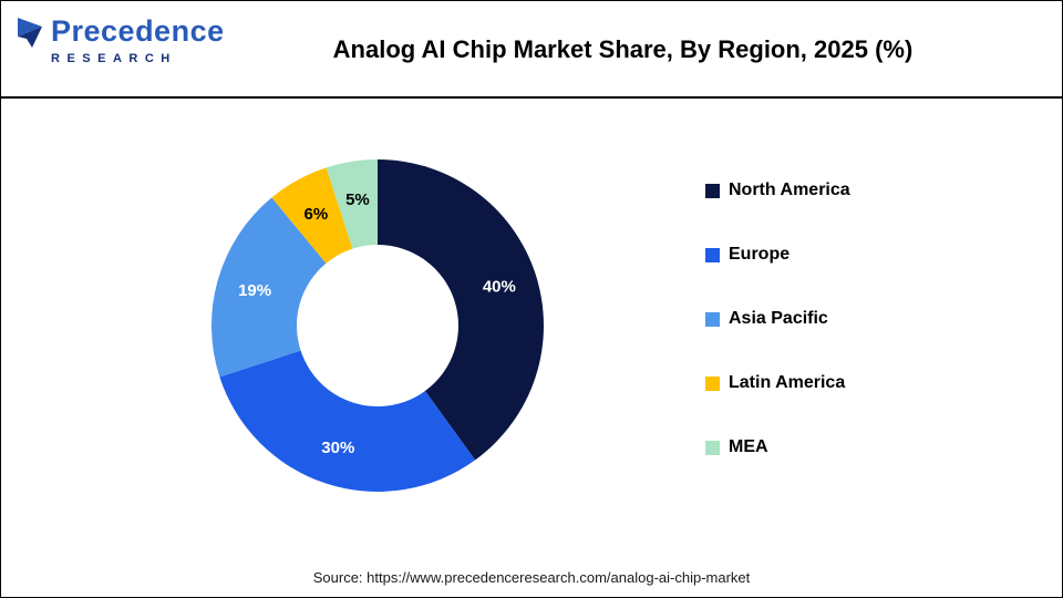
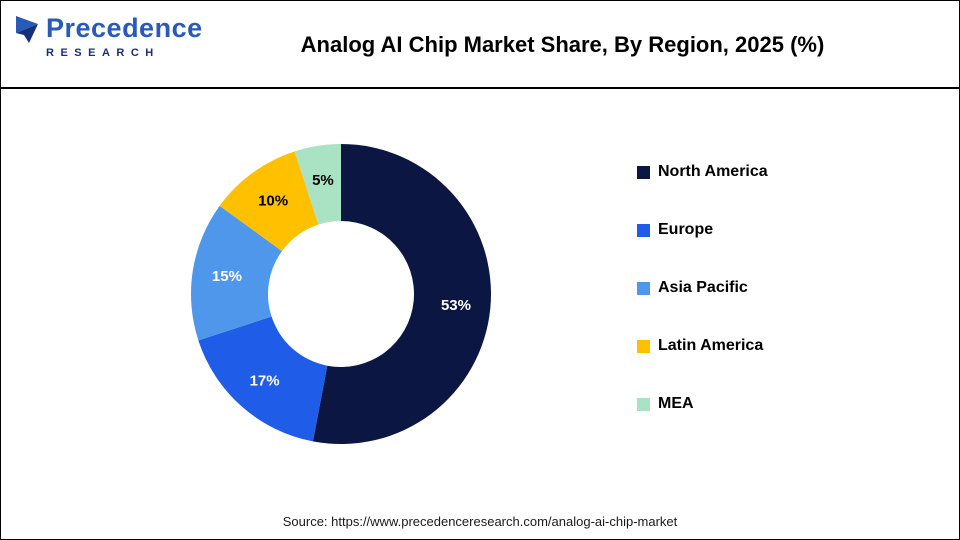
North America: 40% -> 53%
Europe: 30% -> 17%
Asia Pacific: 19% -> 15%
Latin America: 6% -> 10%
